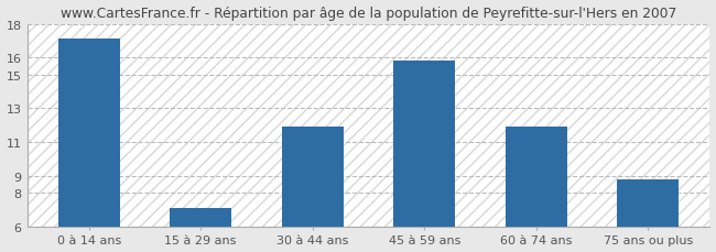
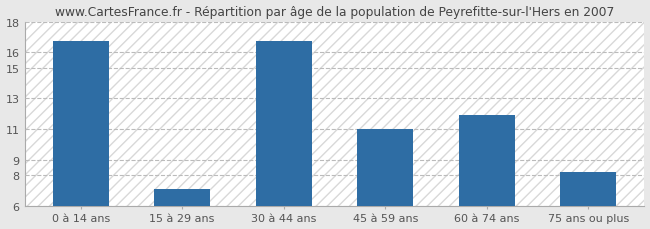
0 à 14 ans: 17.1 -> 16.7
30 à 44 ans: 11.9 -> 16.7
45 à 59 ans: 15.8 -> 11.0
75 ans ou plus: 8.8 -> 8.2
